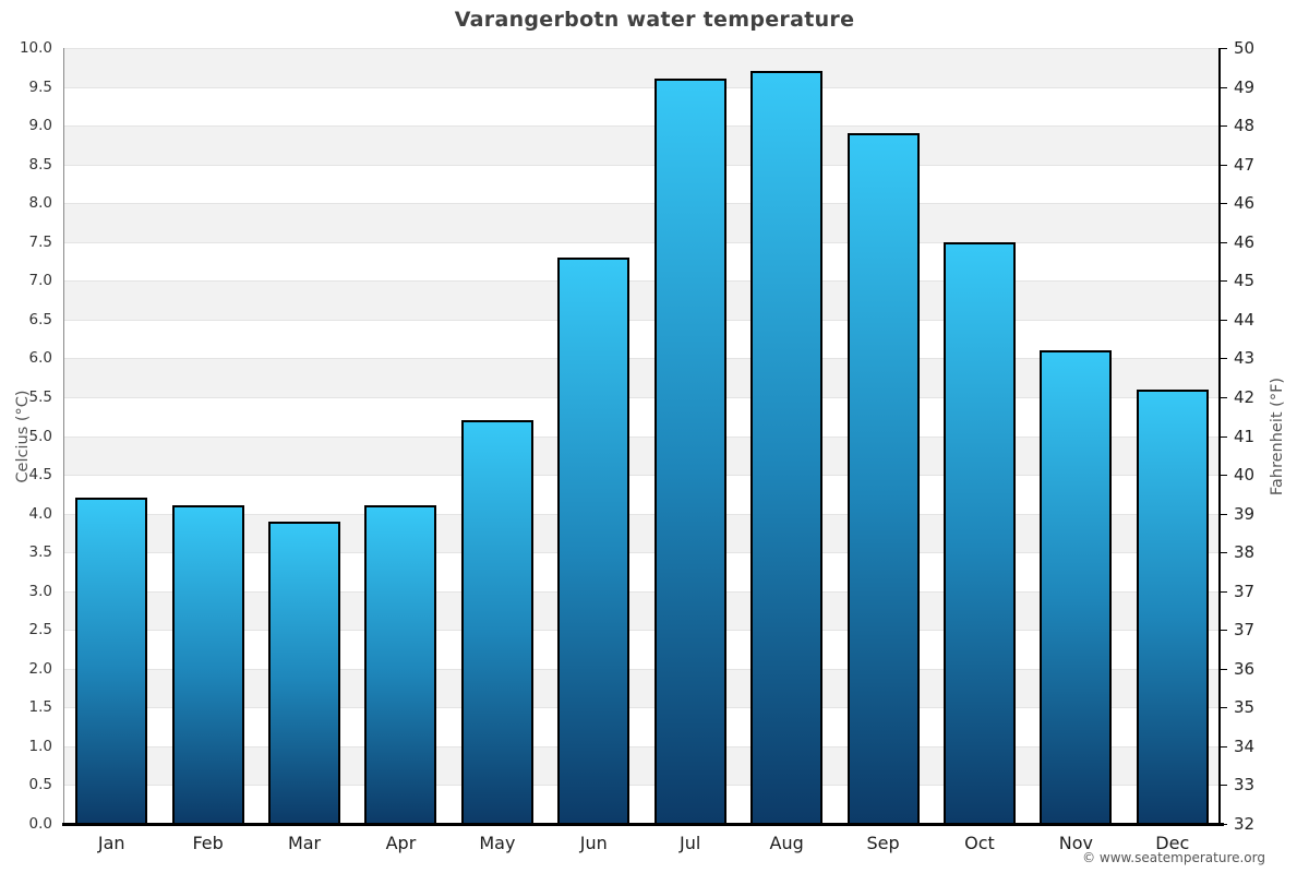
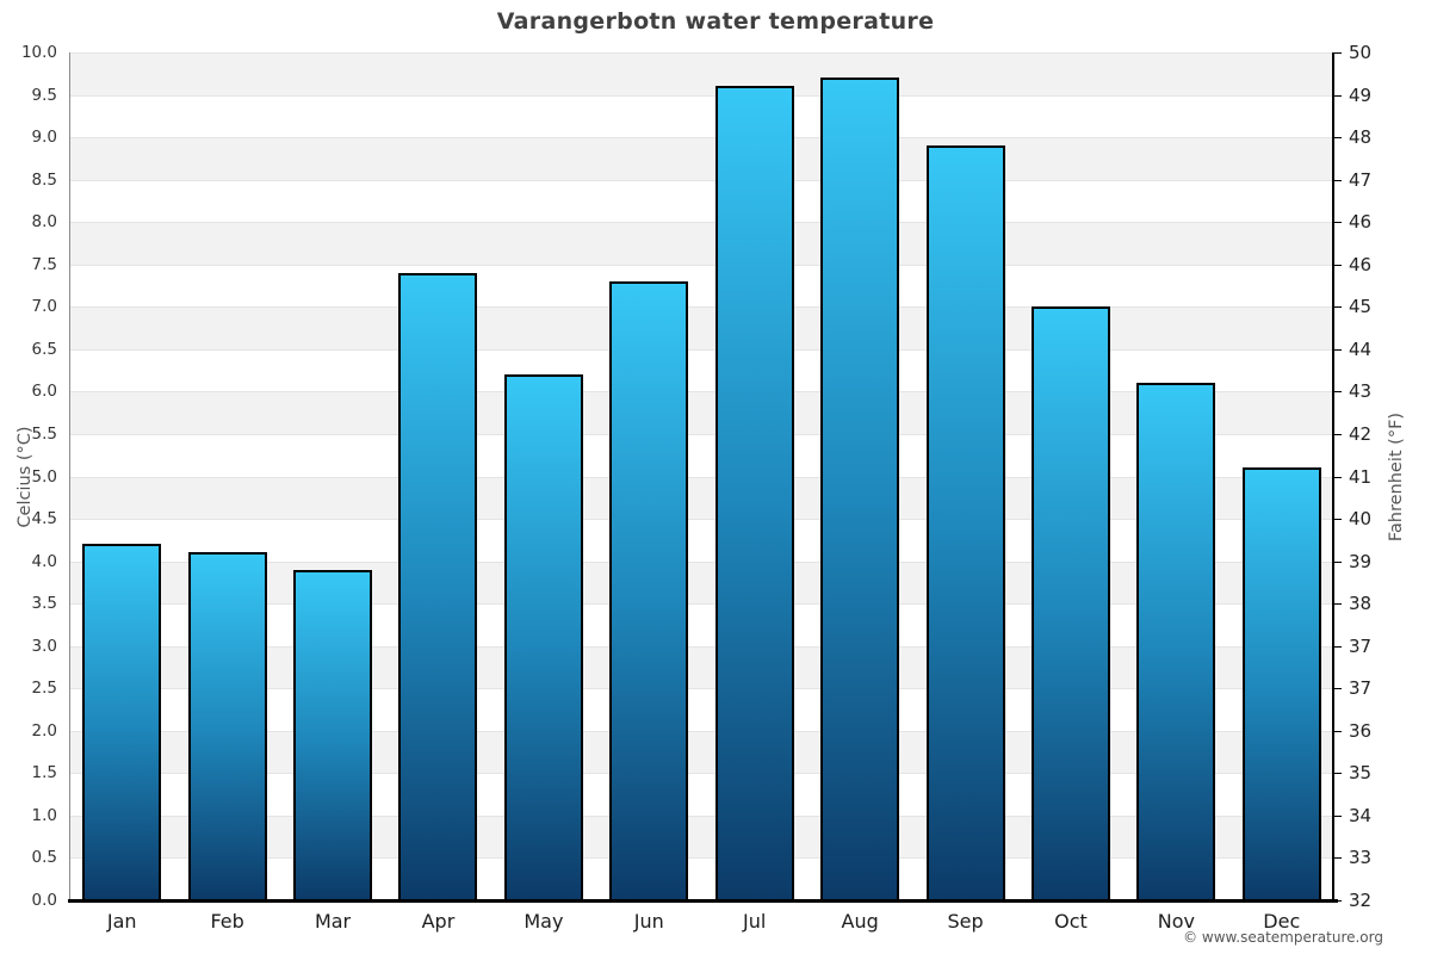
Apr: 4.1 -> 7.4
May: 5.2 -> 6.2
Oct: 7.5 -> 7.0
Dec: 5.6 -> 5.1
